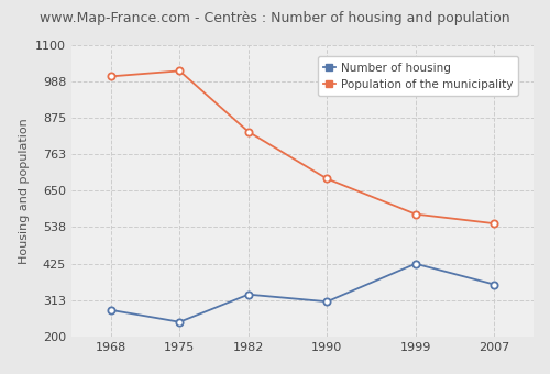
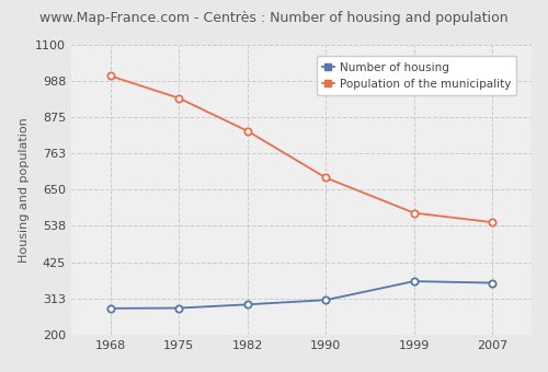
Number of housing/1975: 245 -> 283
Population of the municipality/1975: 1020 -> 934
Number of housing/1982: 330 -> 294
Number of housing/1999: 425 -> 366
